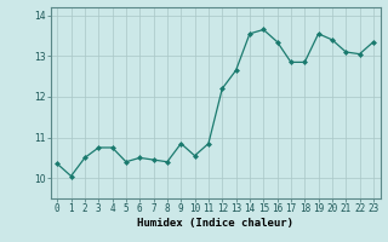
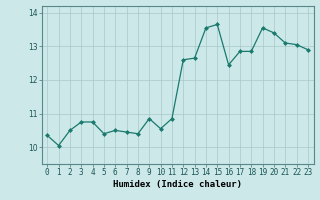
12: 12.20 -> 12.60
16: 13.35 -> 12.45
23: 13.35 -> 12.90
